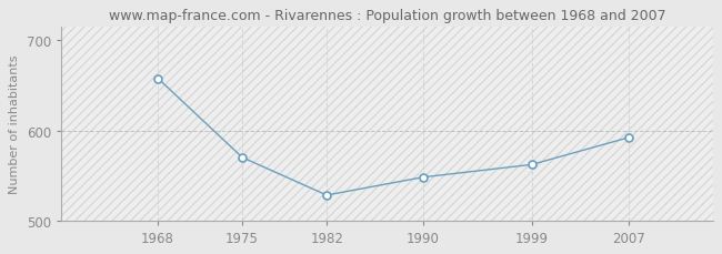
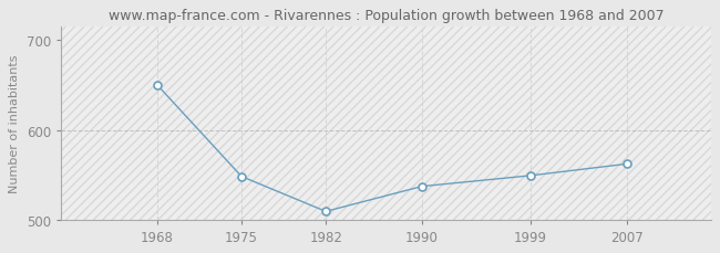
1968: 658 -> 650
1975: 570 -> 548
1982: 528 -> 509
1990: 548 -> 537
1999: 562 -> 549
2007: 592 -> 562
